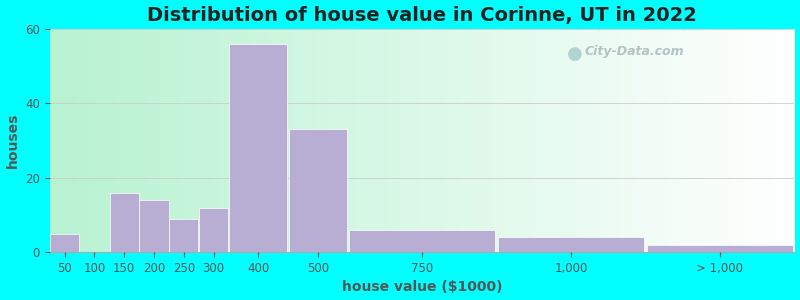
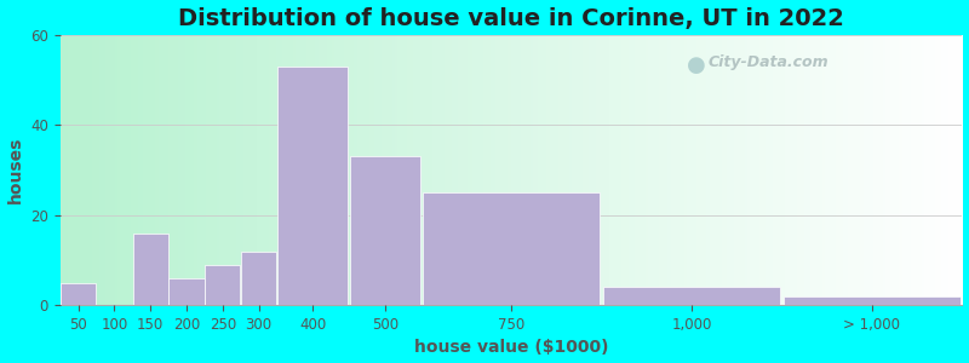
200: 14 -> 6
400: 56 -> 53
750: 6 -> 25
